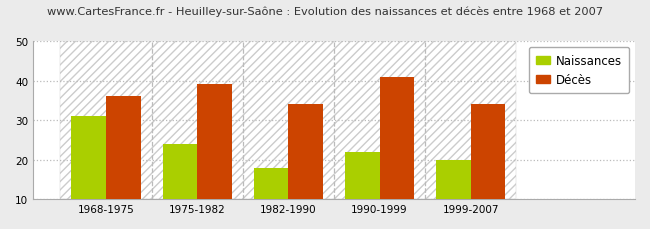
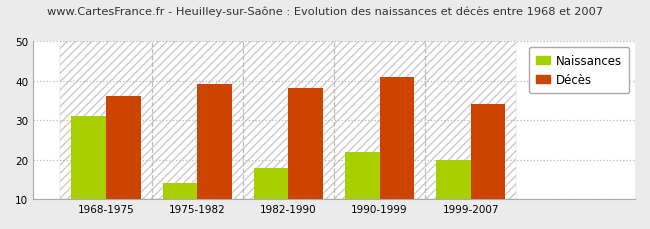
Naissances/1975-1982: 24 -> 14
Décès/1982-1990: 34 -> 38
